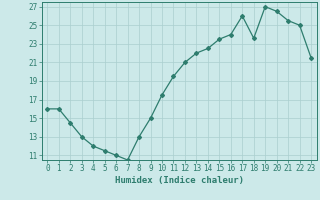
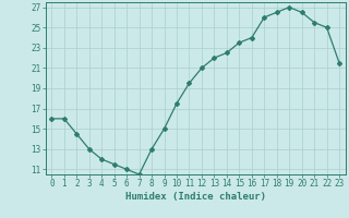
18: 23.6 -> 26.5
